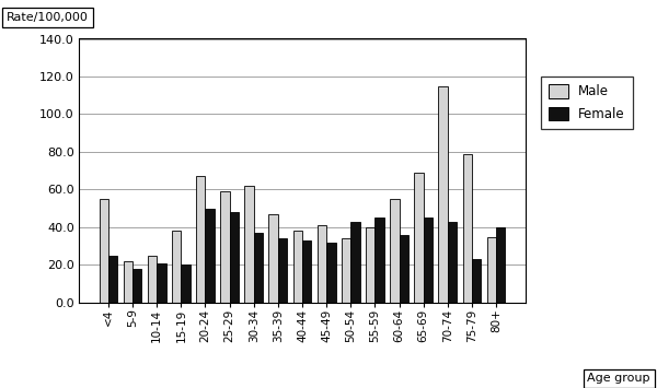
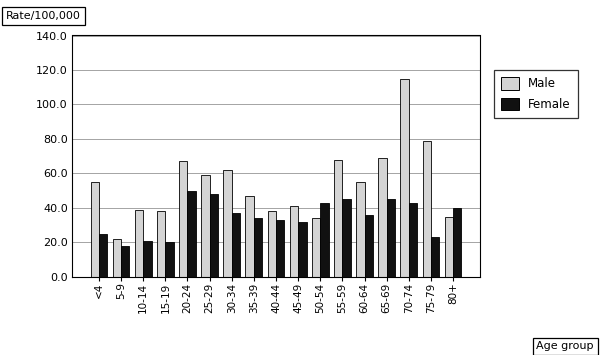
Male/10-14: 25 -> 39
Male/55-59: 40 -> 68
